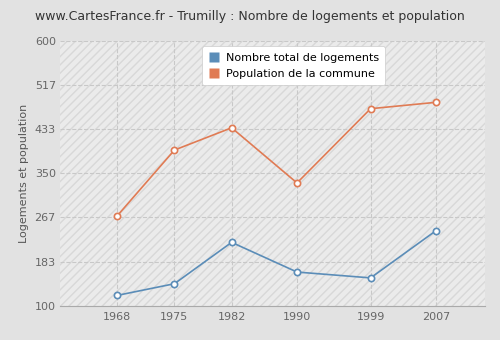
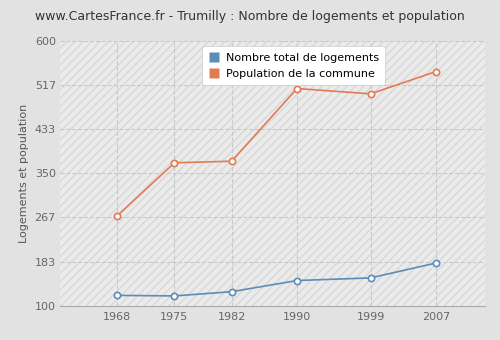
Nombre total de logements/1975: 142 -> 119
Population de la commune/1975: 394 -> 370
Nombre total de logements/1982: 220 -> 127
Population de la commune/1982: 436 -> 373
Nombre total de logements/1990: 164 -> 148
Population de la commune/1990: 332 -> 510
Population de la commune/1999: 472 -> 500
Nombre total de logements/2007: 242 -> 181
Population de la commune/2007: 484 -> 542
